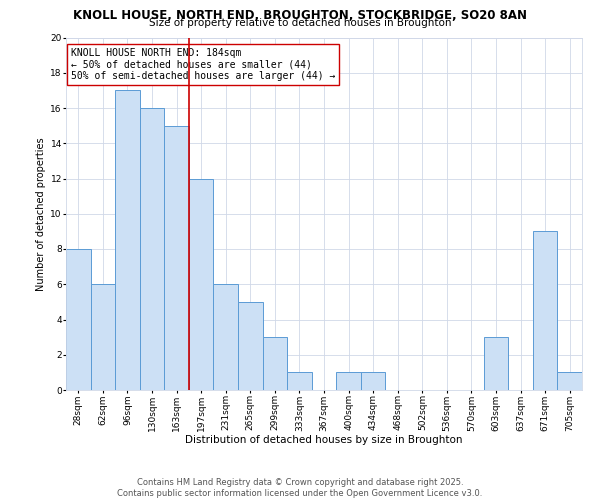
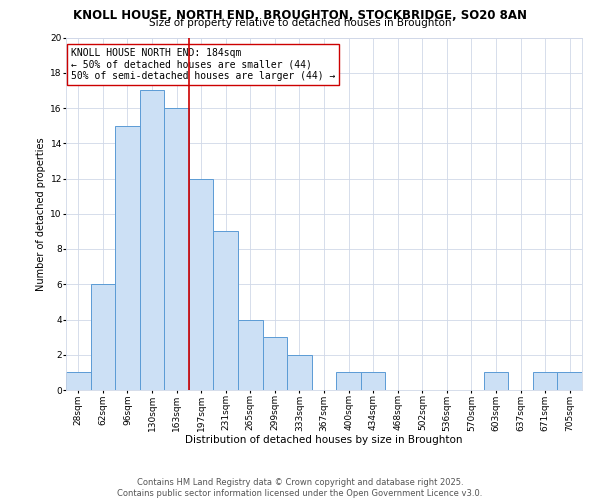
28sqm: 8 -> 1
96sqm: 17 -> 15
130sqm: 16 -> 17
163sqm: 15 -> 16
231sqm: 6 -> 9
265sqm: 5 -> 4
333sqm: 1 -> 2
603sqm: 3 -> 1
671sqm: 9 -> 1
